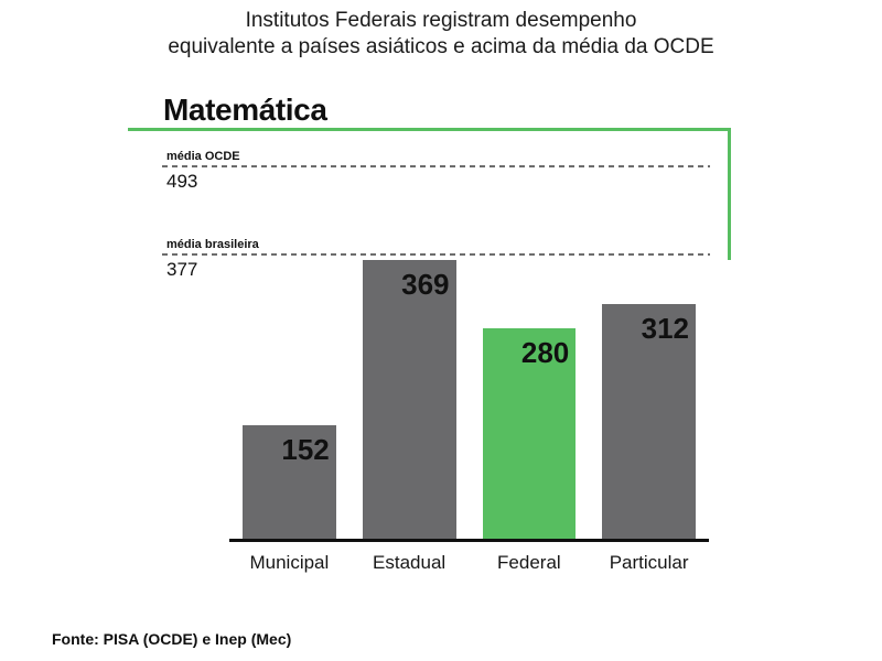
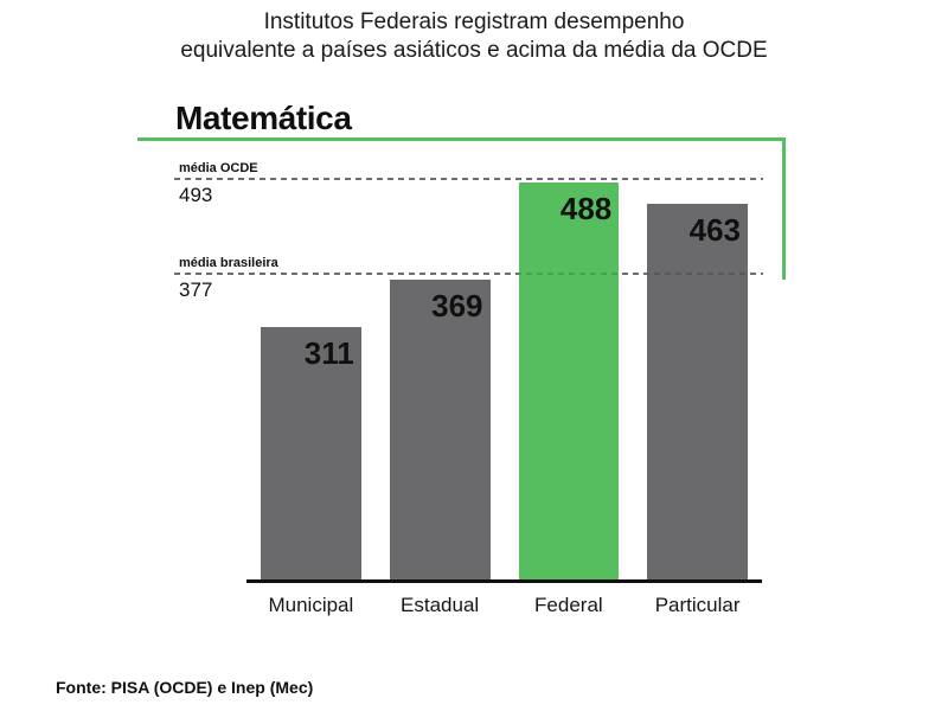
Municipal: 152 -> 311
Federal: 280 -> 488
Particular: 312 -> 463
